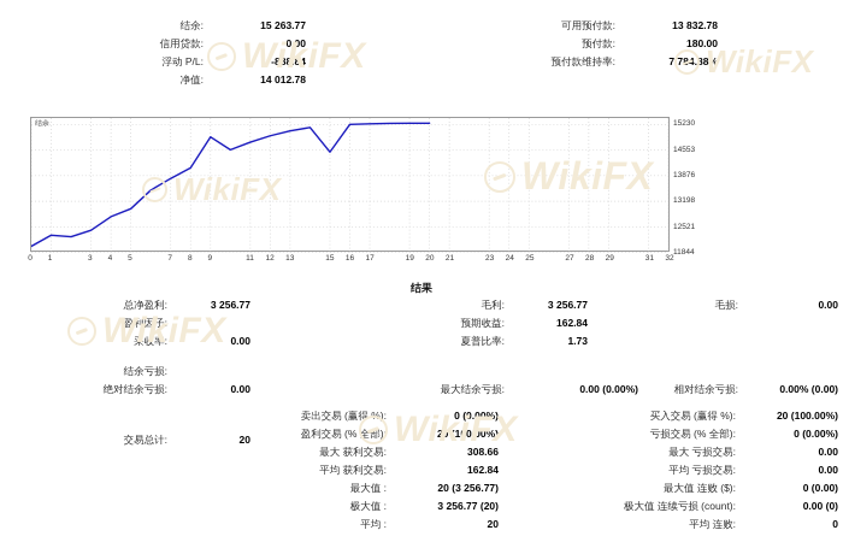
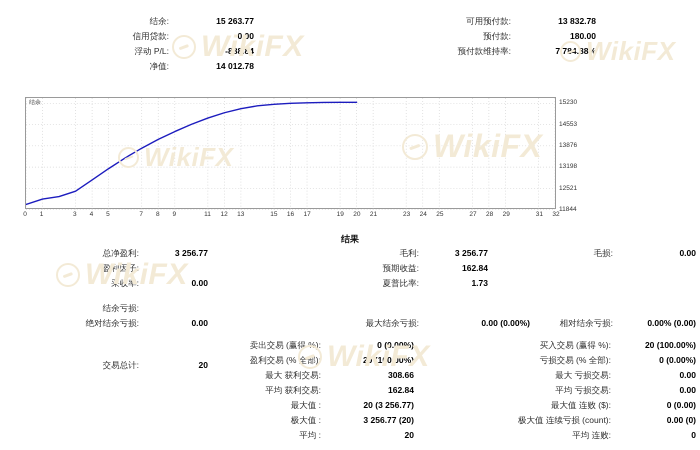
1: 12300 -> 12200
5: 13000 -> 13200
9: 14900 -> 14300
15: 14500 -> 15200
